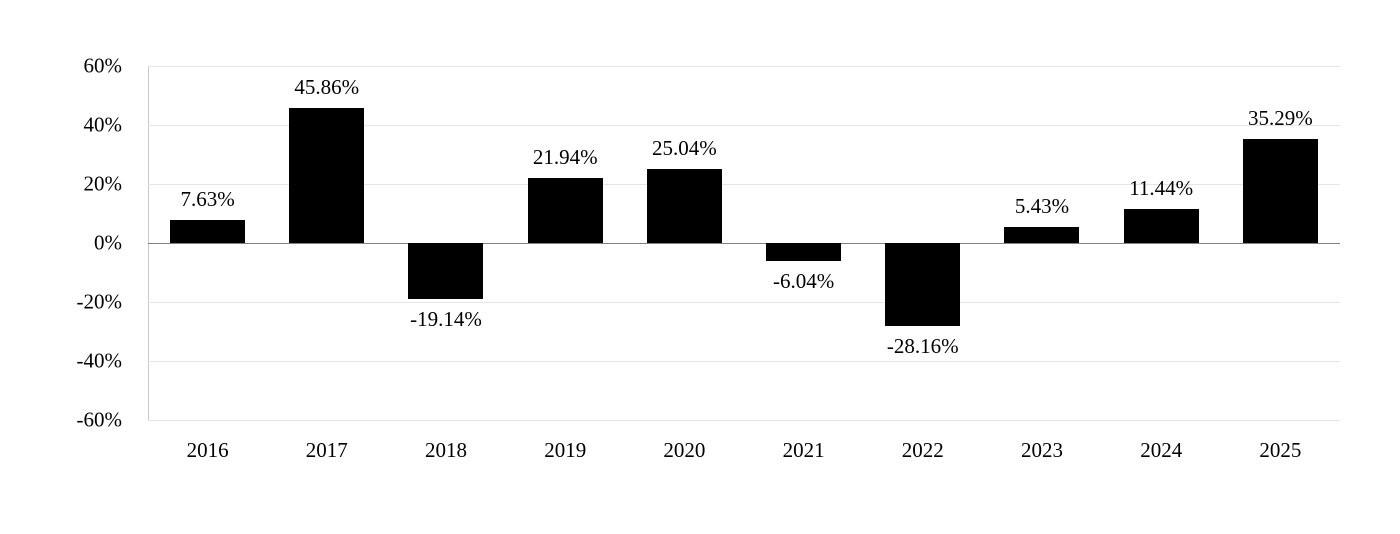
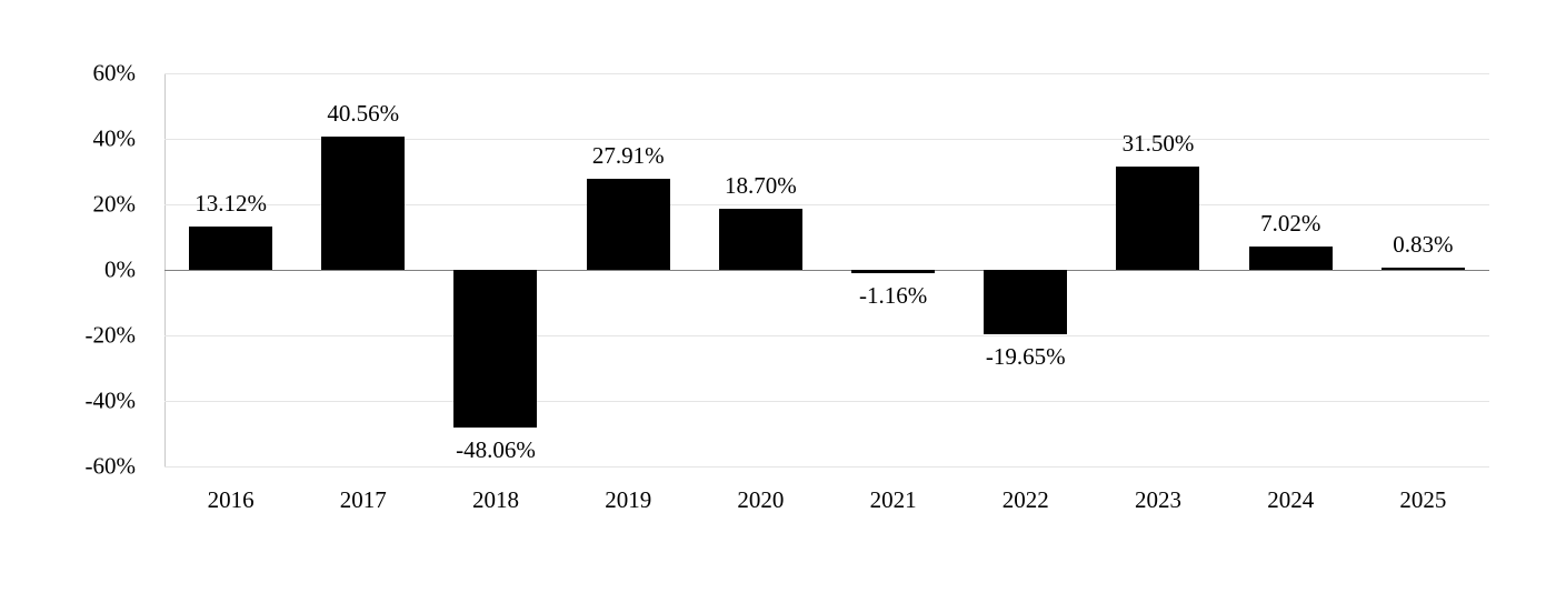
2016: 7.63% -> 13.12%
2017: 45.86% -> 40.56%
2018: -19.14% -> -48.06%
2019: 21.94% -> 27.91%
2020: 25.04% -> 18.70%
2021: -6.04% -> -1.16%
2022: -28.16% -> -19.65%
2023: 5.43% -> 31.50%
2024: 11.44% -> 7.02%
2025: 35.29% -> 0.83%
